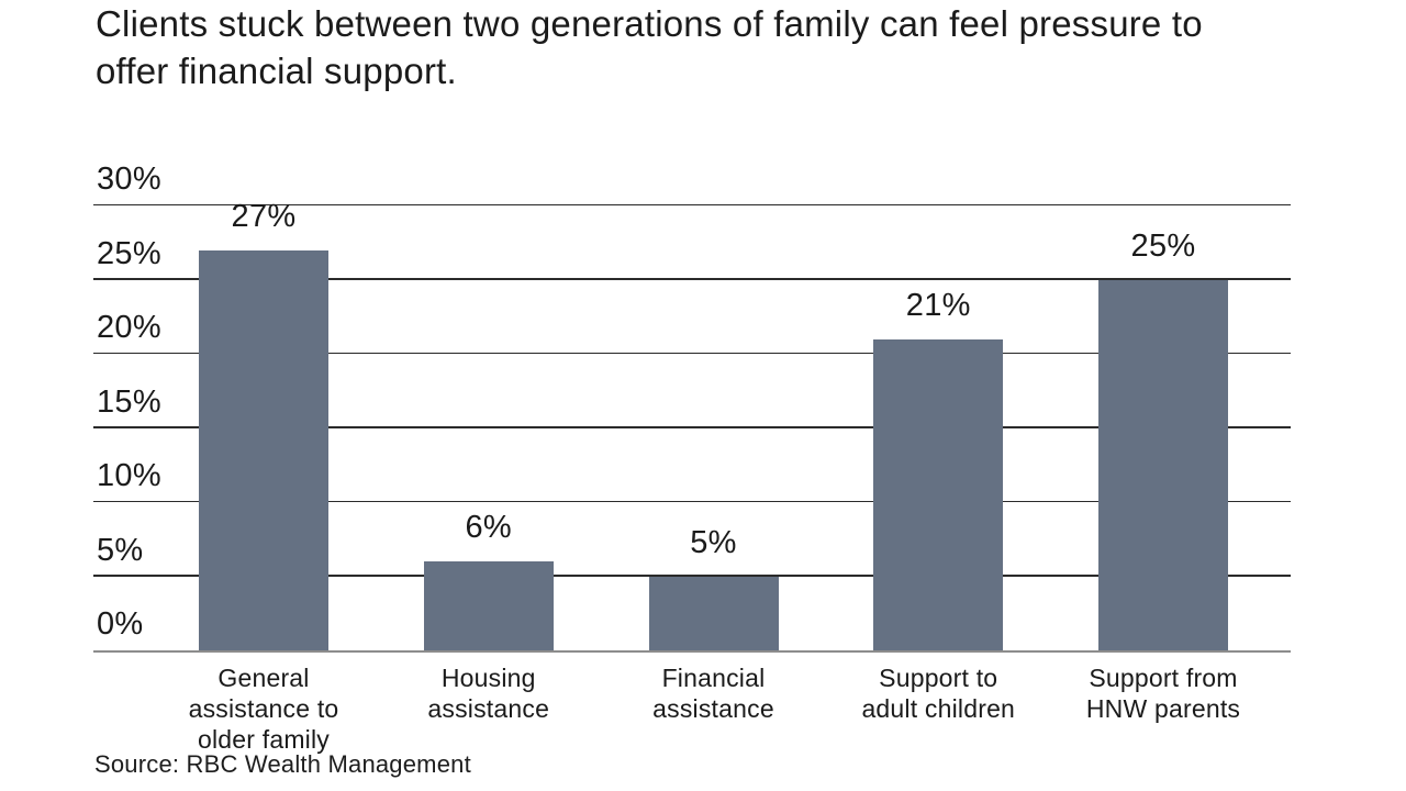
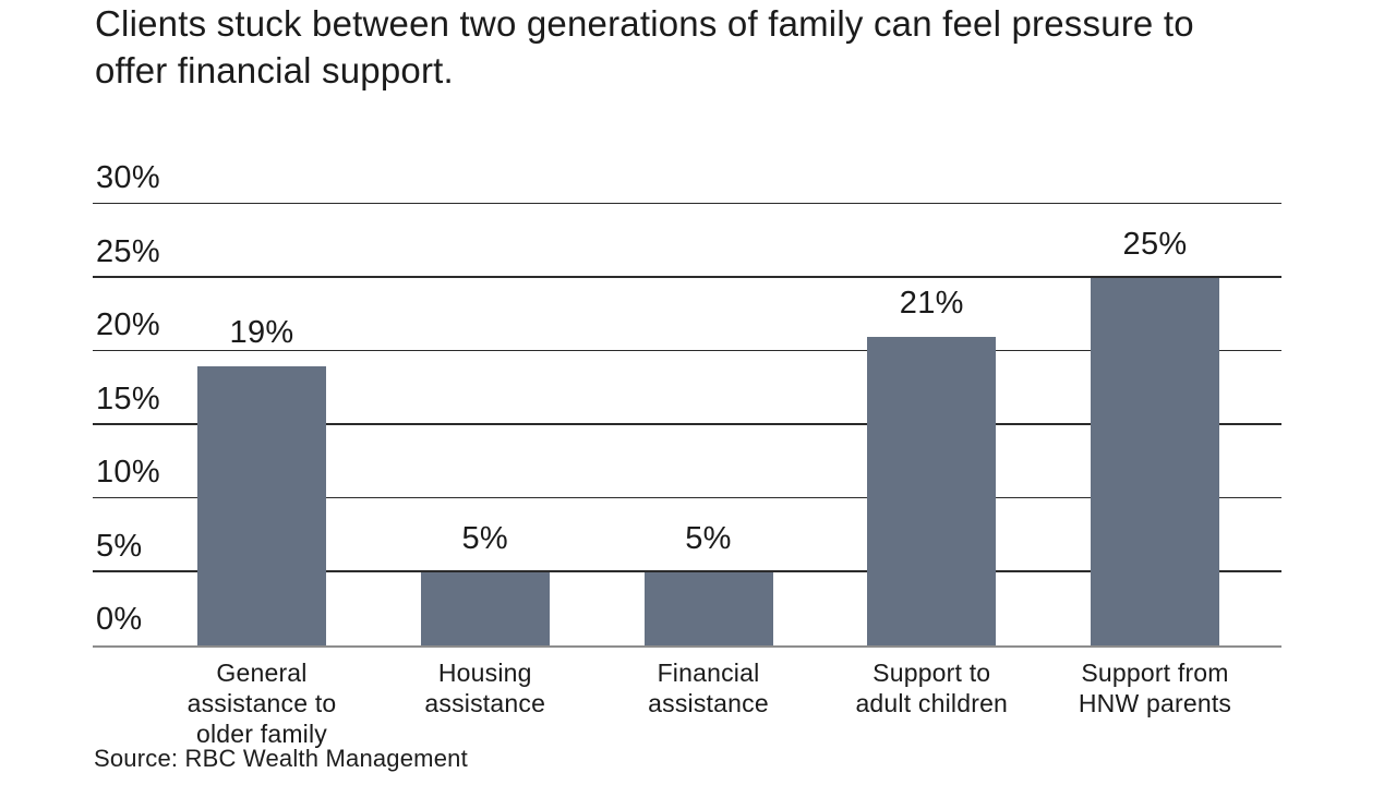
General assistance to older family: 27% -> 19%
Housing assistance: 6% -> 5%
